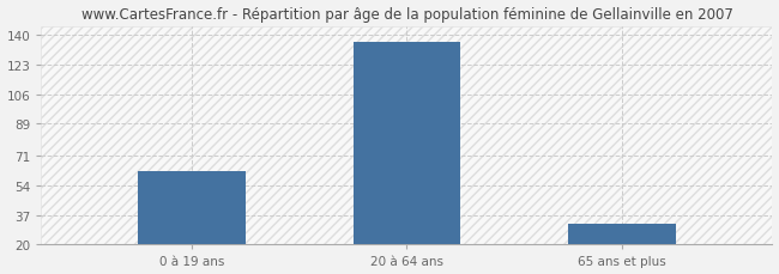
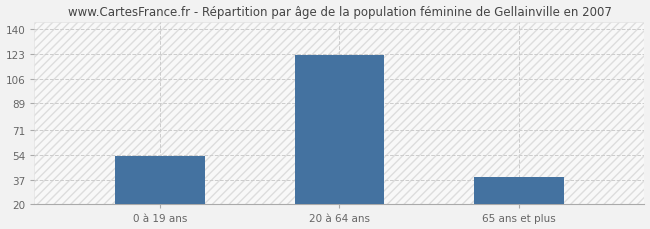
0 à 19 ans: 62 -> 53
20 à 64 ans: 136 -> 122
65 ans et plus: 32 -> 39
